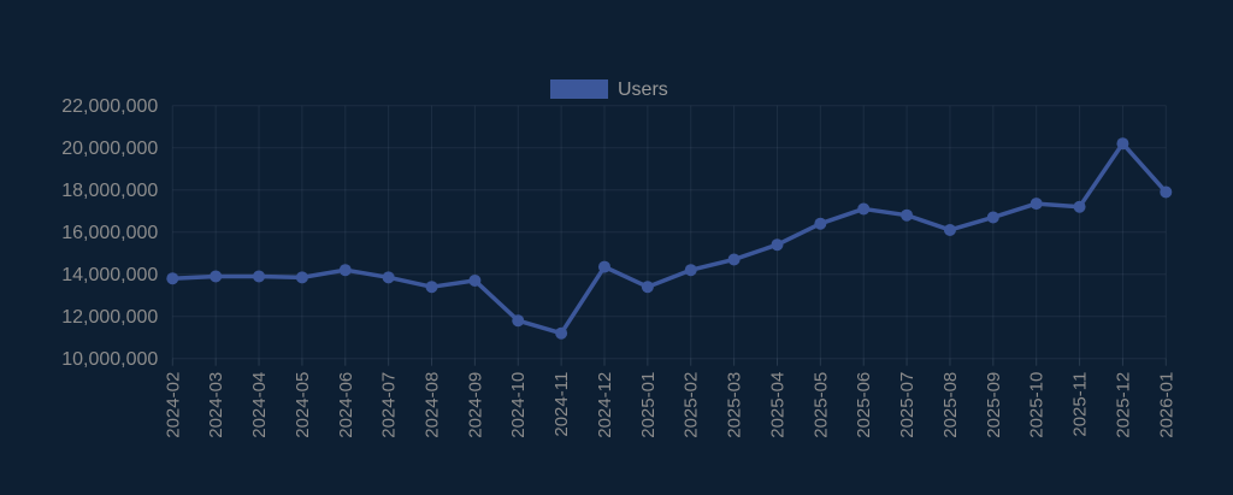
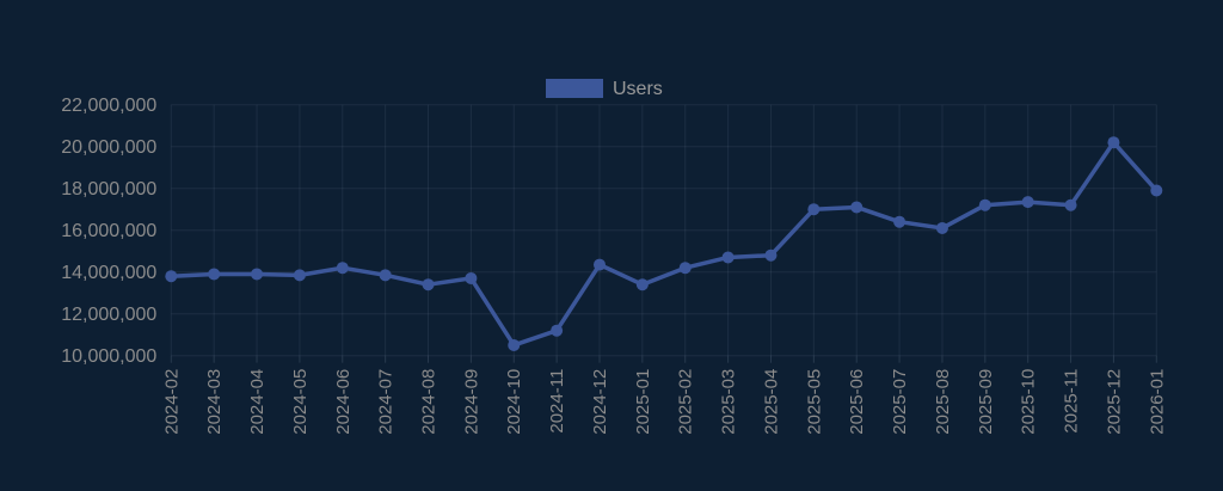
2024-10: 11800000 -> 10500000
2025-04: 15400000 -> 14800000
2025-05: 16400000 -> 17000000
2025-07: 16800000 -> 16400000
2025-09: 16700000 -> 17200000
